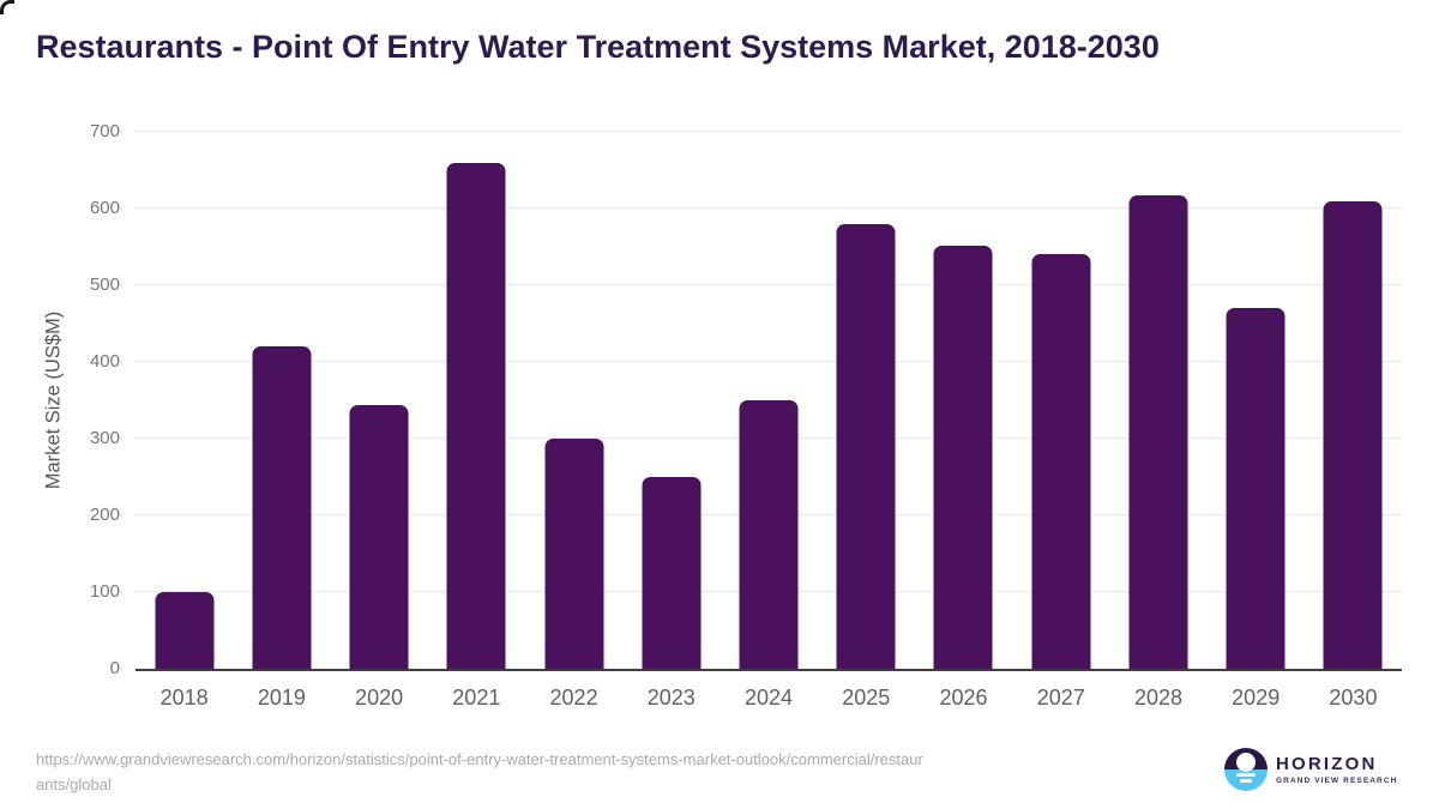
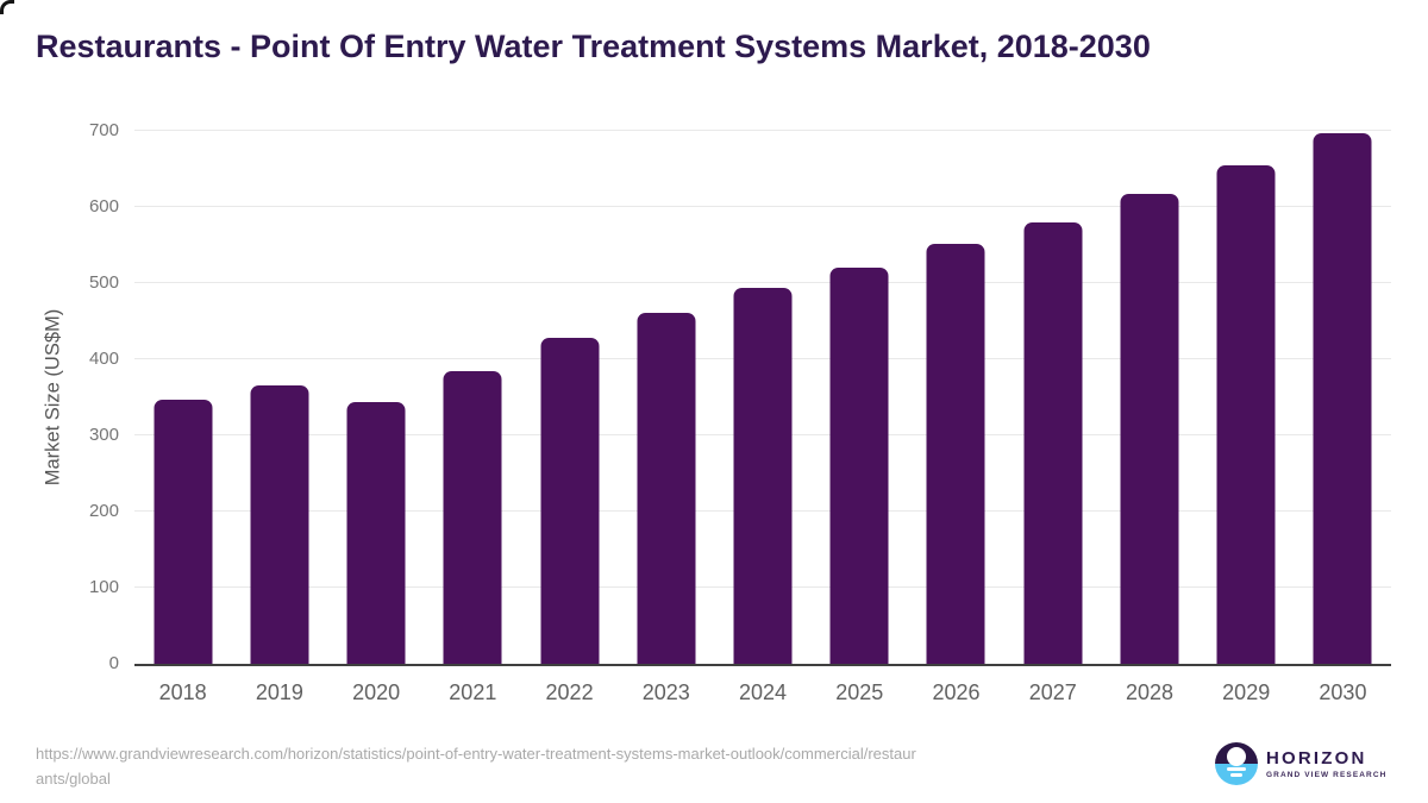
2018: 100 -> 350
2019: 420 -> 360
2021: 660 -> 380
2022: 300 -> 430
2023: 250 -> 460
2024: 350 -> 490
2025: 580 -> 520
2027: 540 -> 580
2029: 470 -> 660
2030: 610 -> 700
